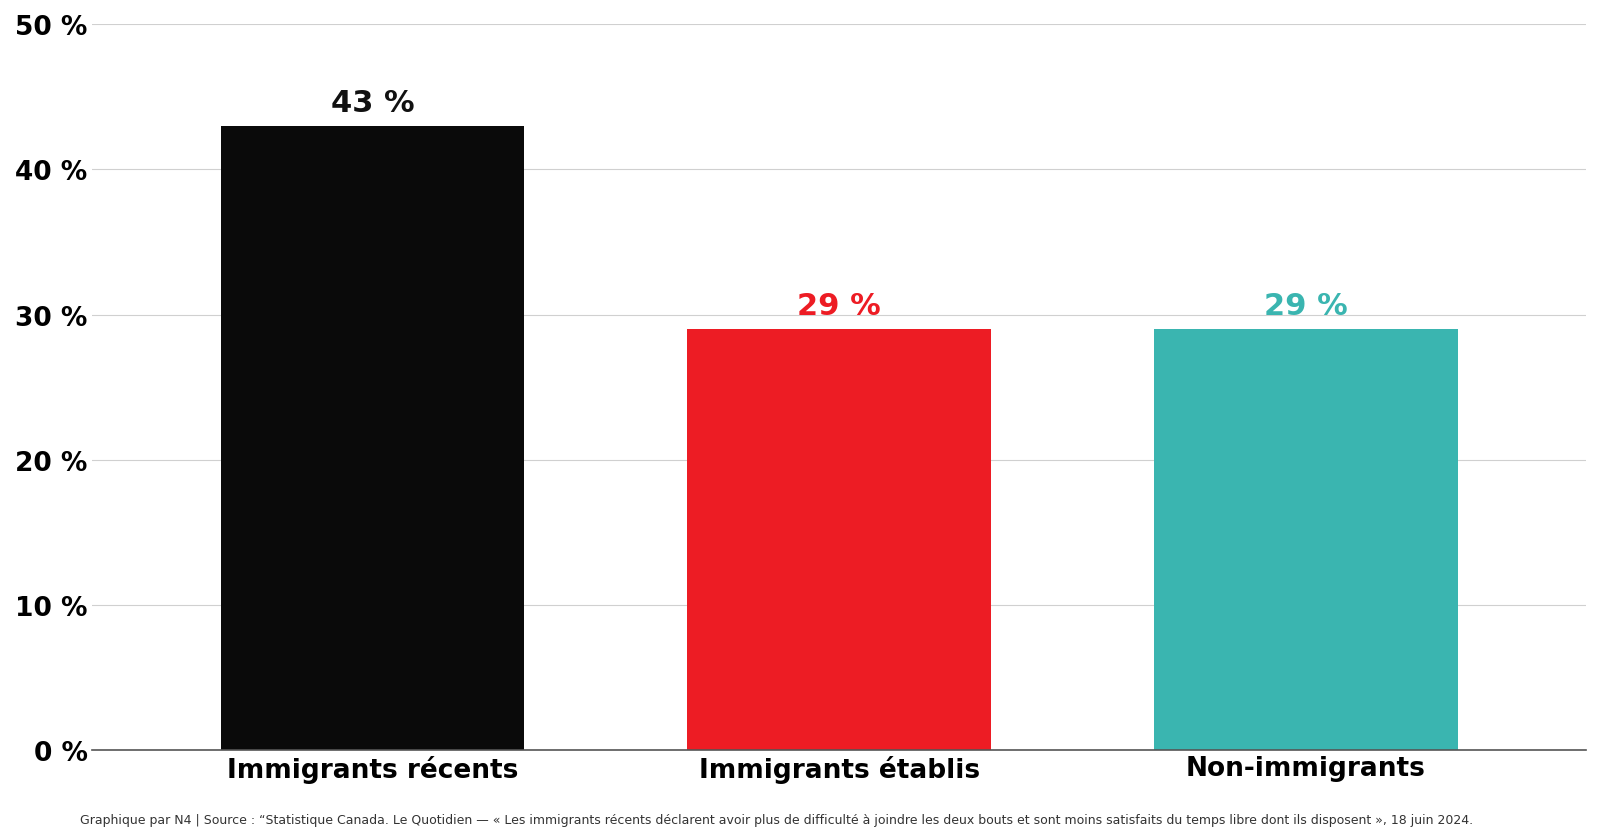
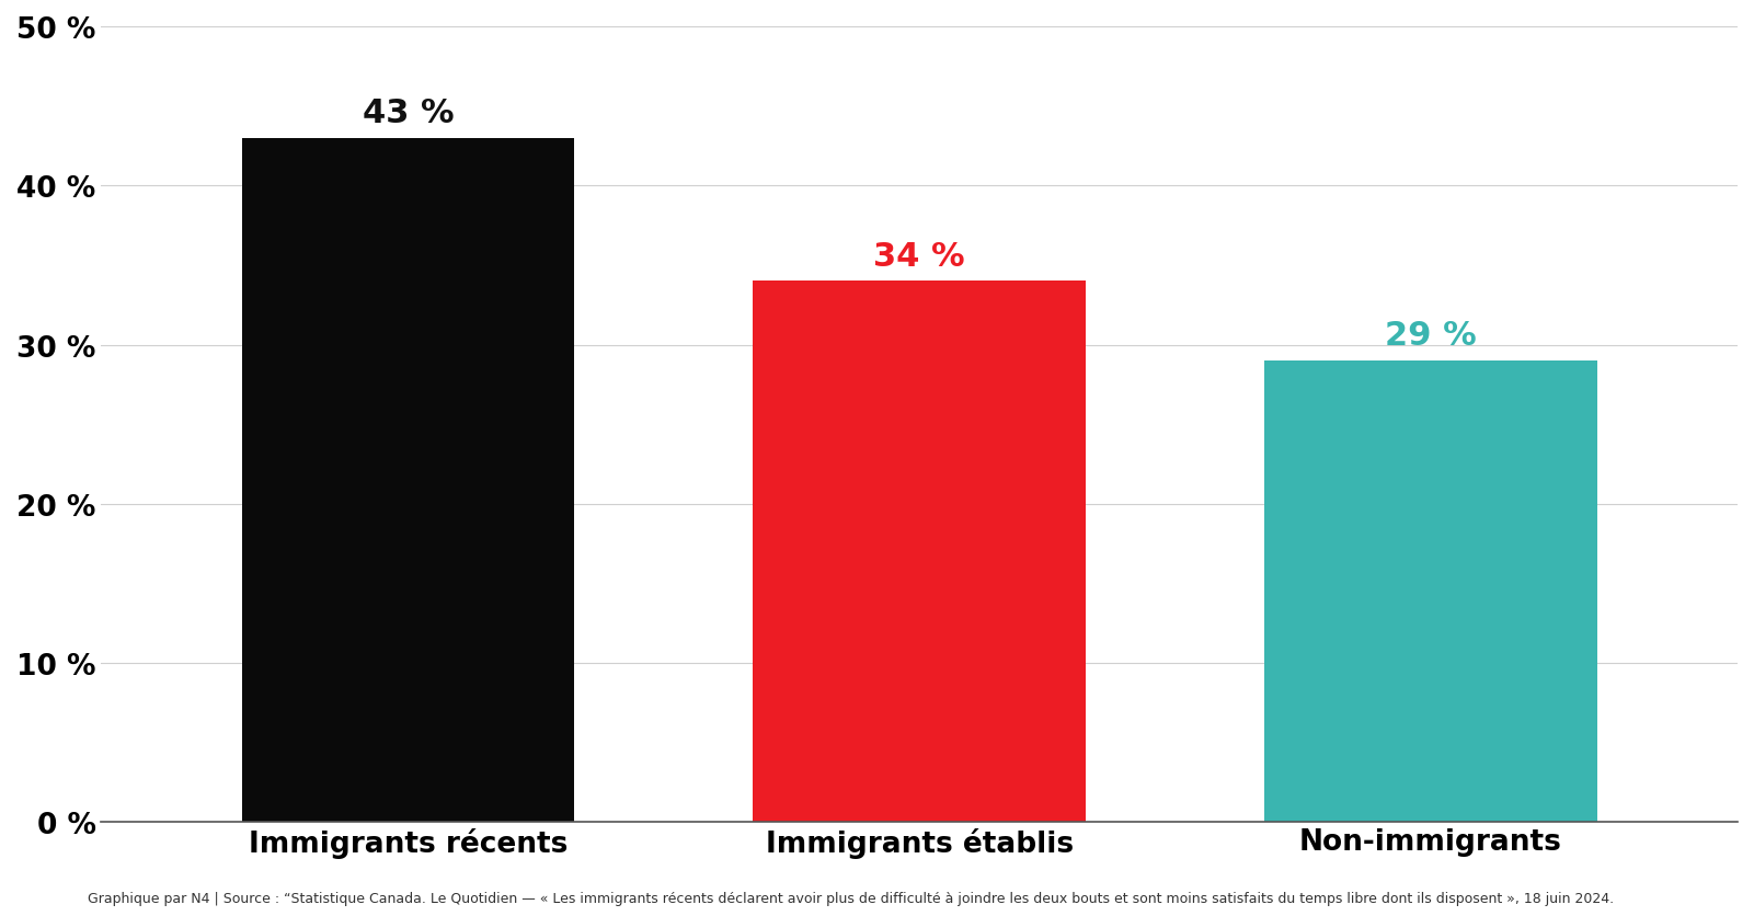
Immigrants établis: 29 -> 34
